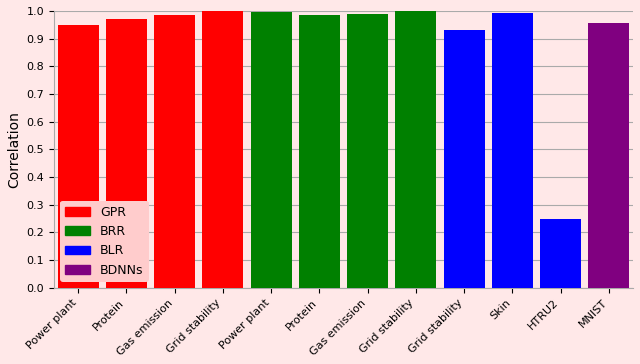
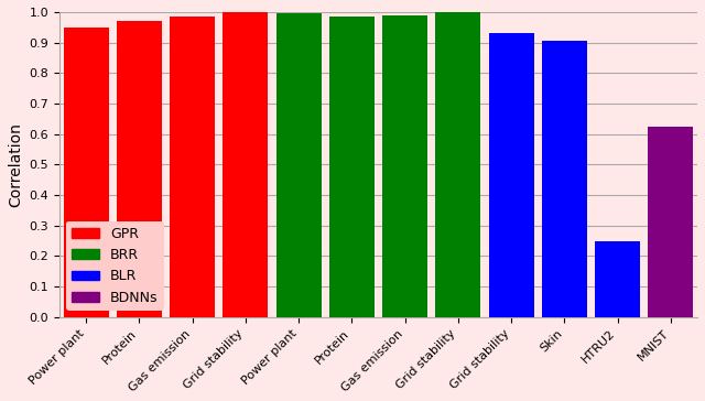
Skin: 0.993 -> 0.905
MNIST: 0.958 -> 0.625
